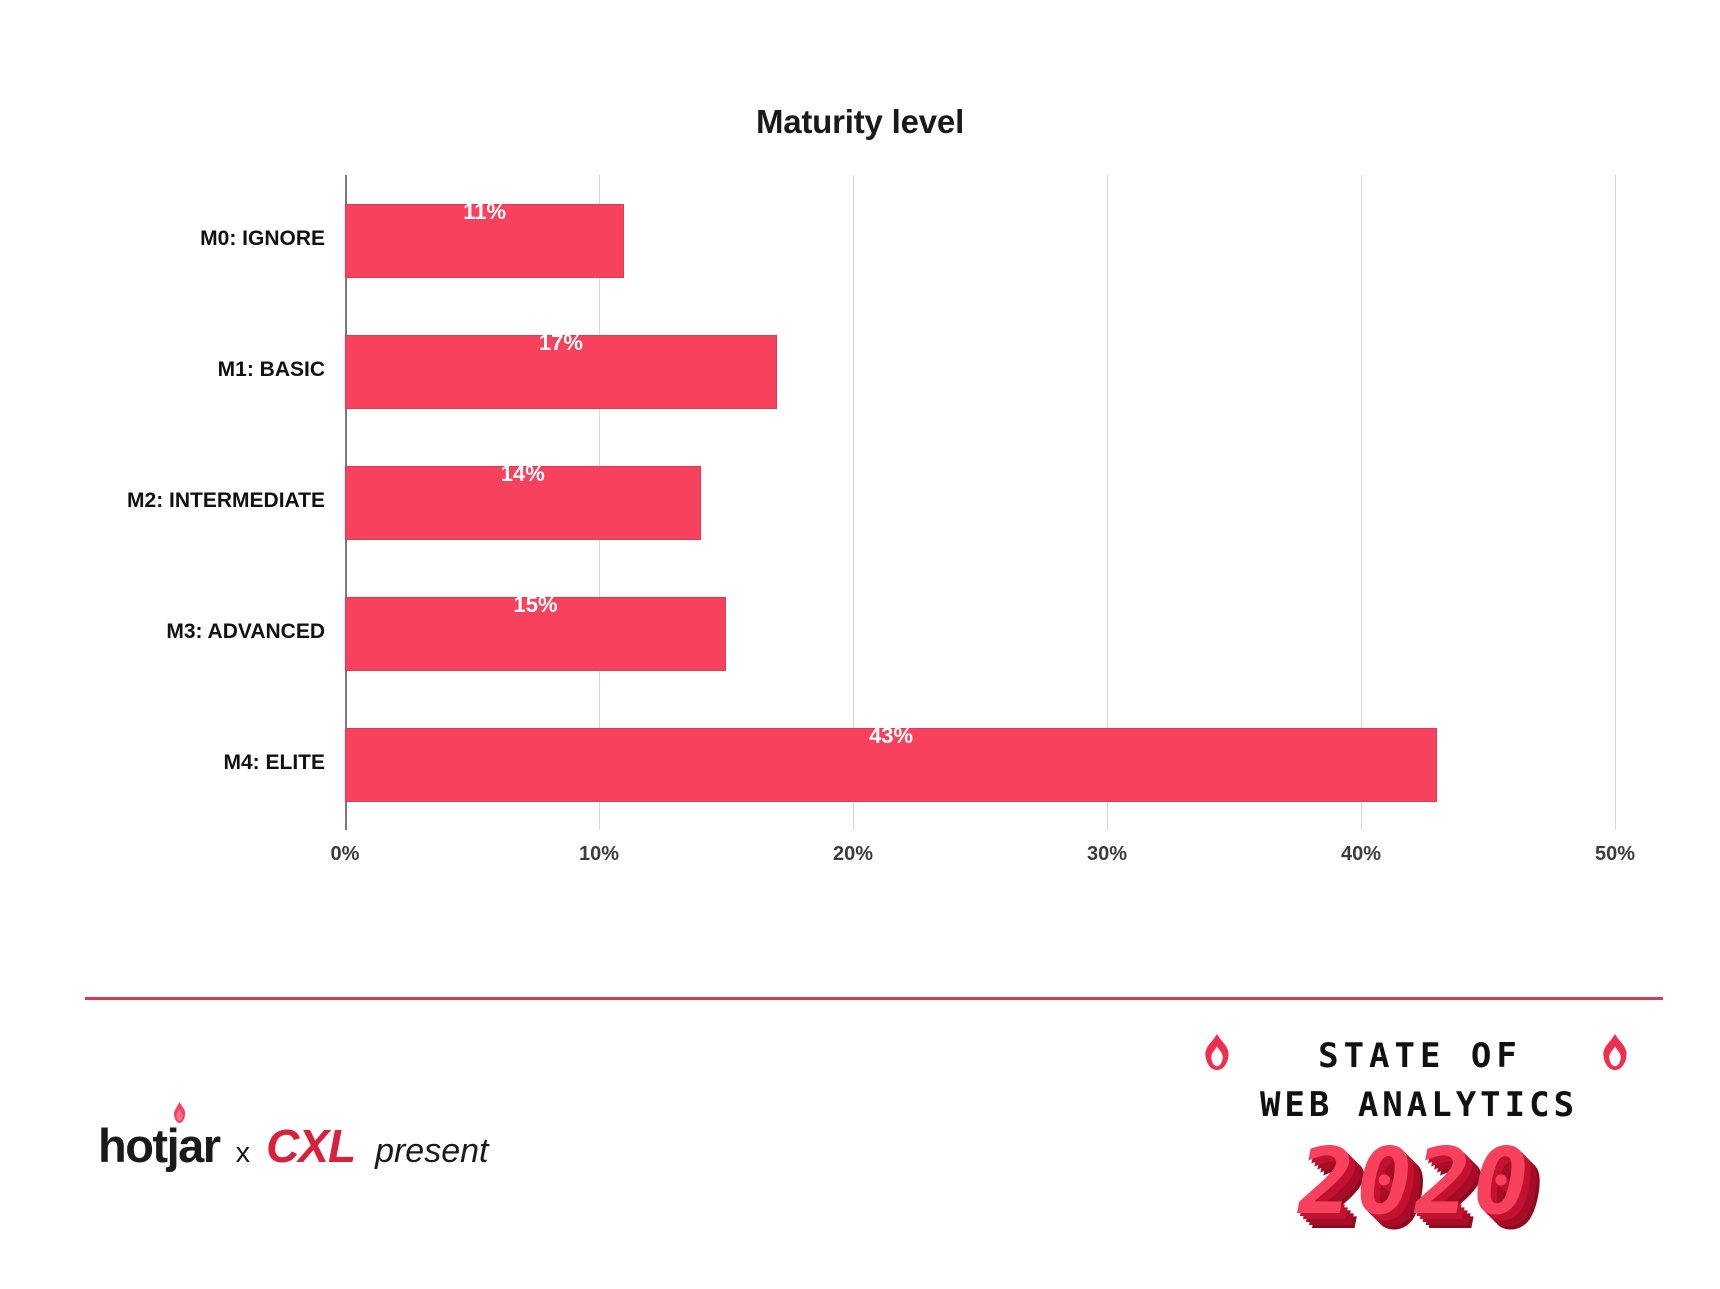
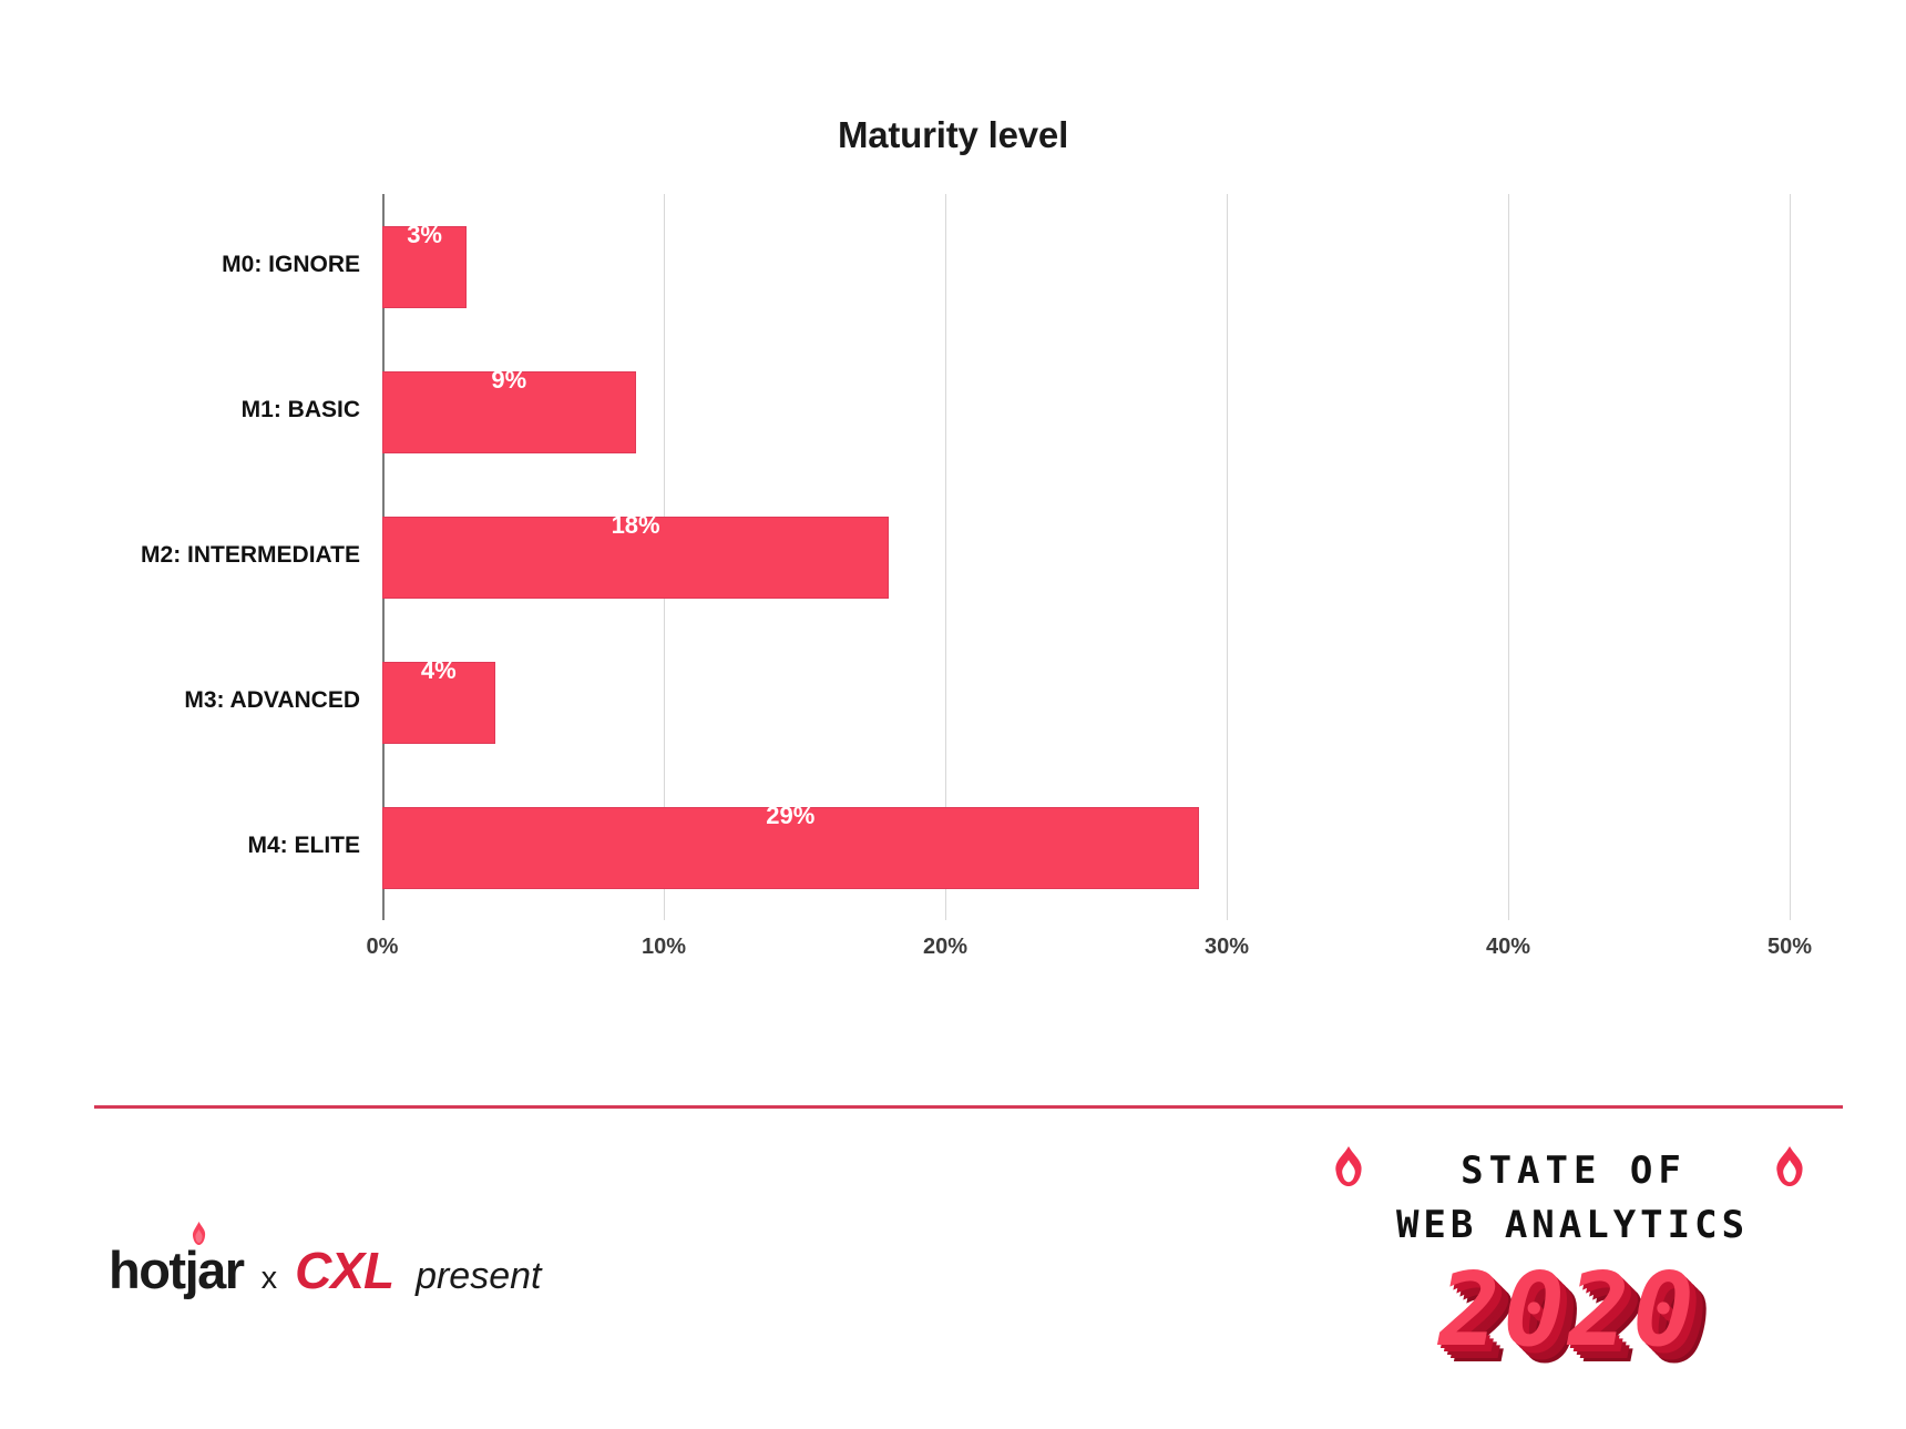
M0: IGNORE: 11% -> 3%
M1: BASIC: 17% -> 9%
M2: INTERMEDIATE: 14% -> 18%
M3: ADVANCED: 15% -> 4%
M4: ELITE: 43% -> 29%
